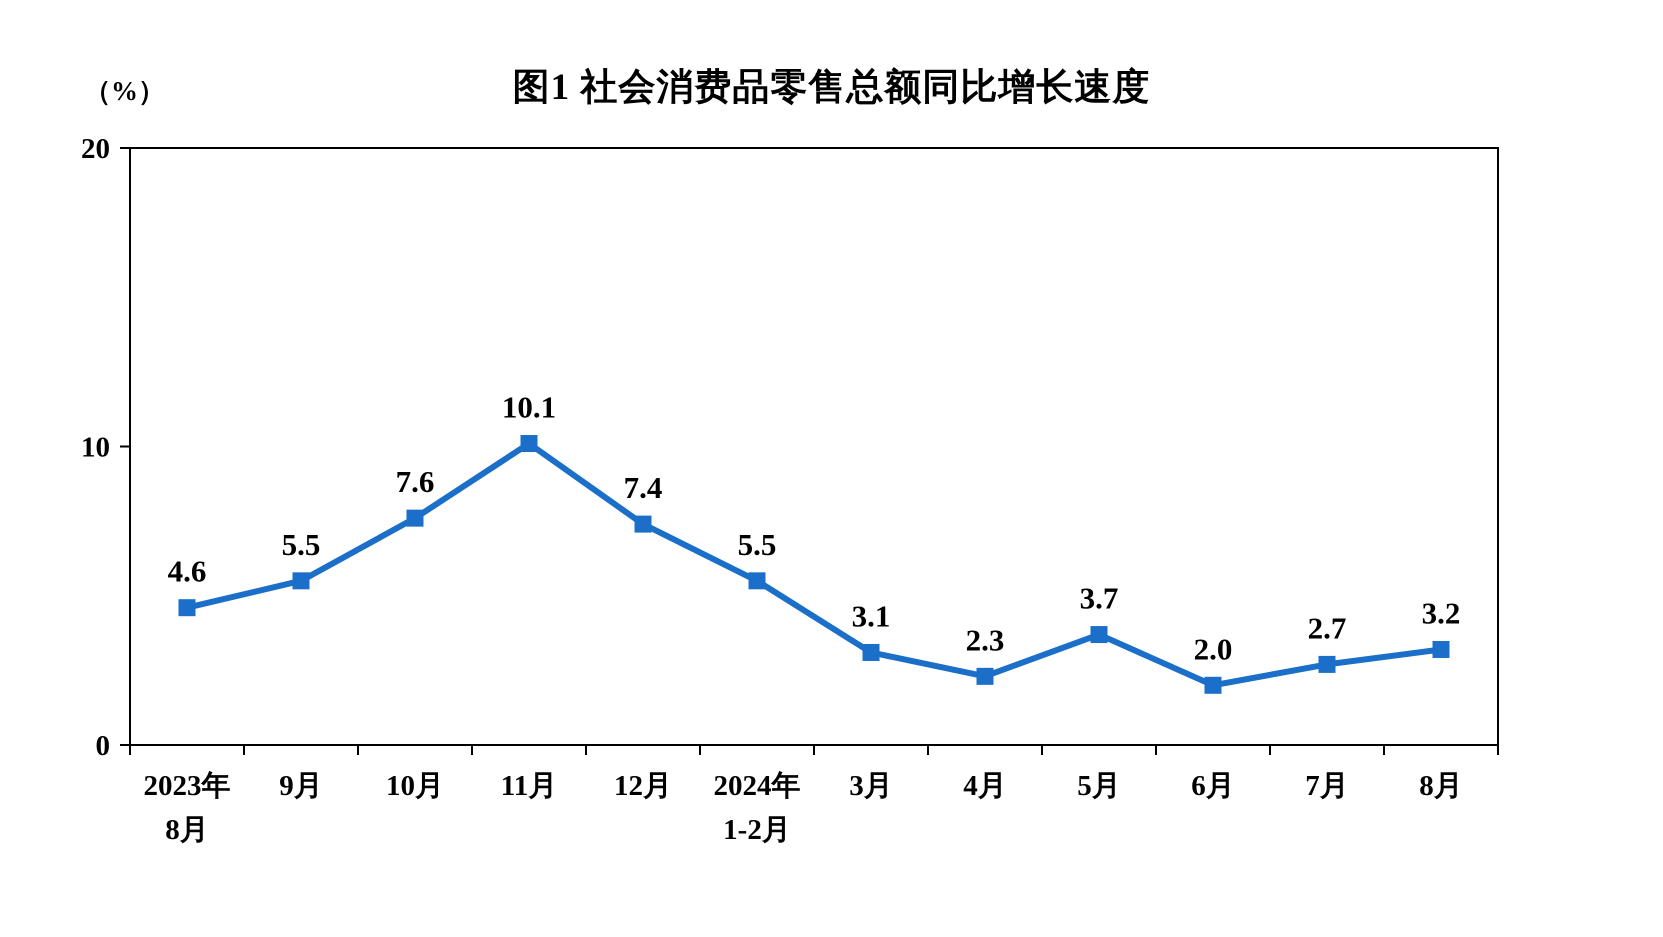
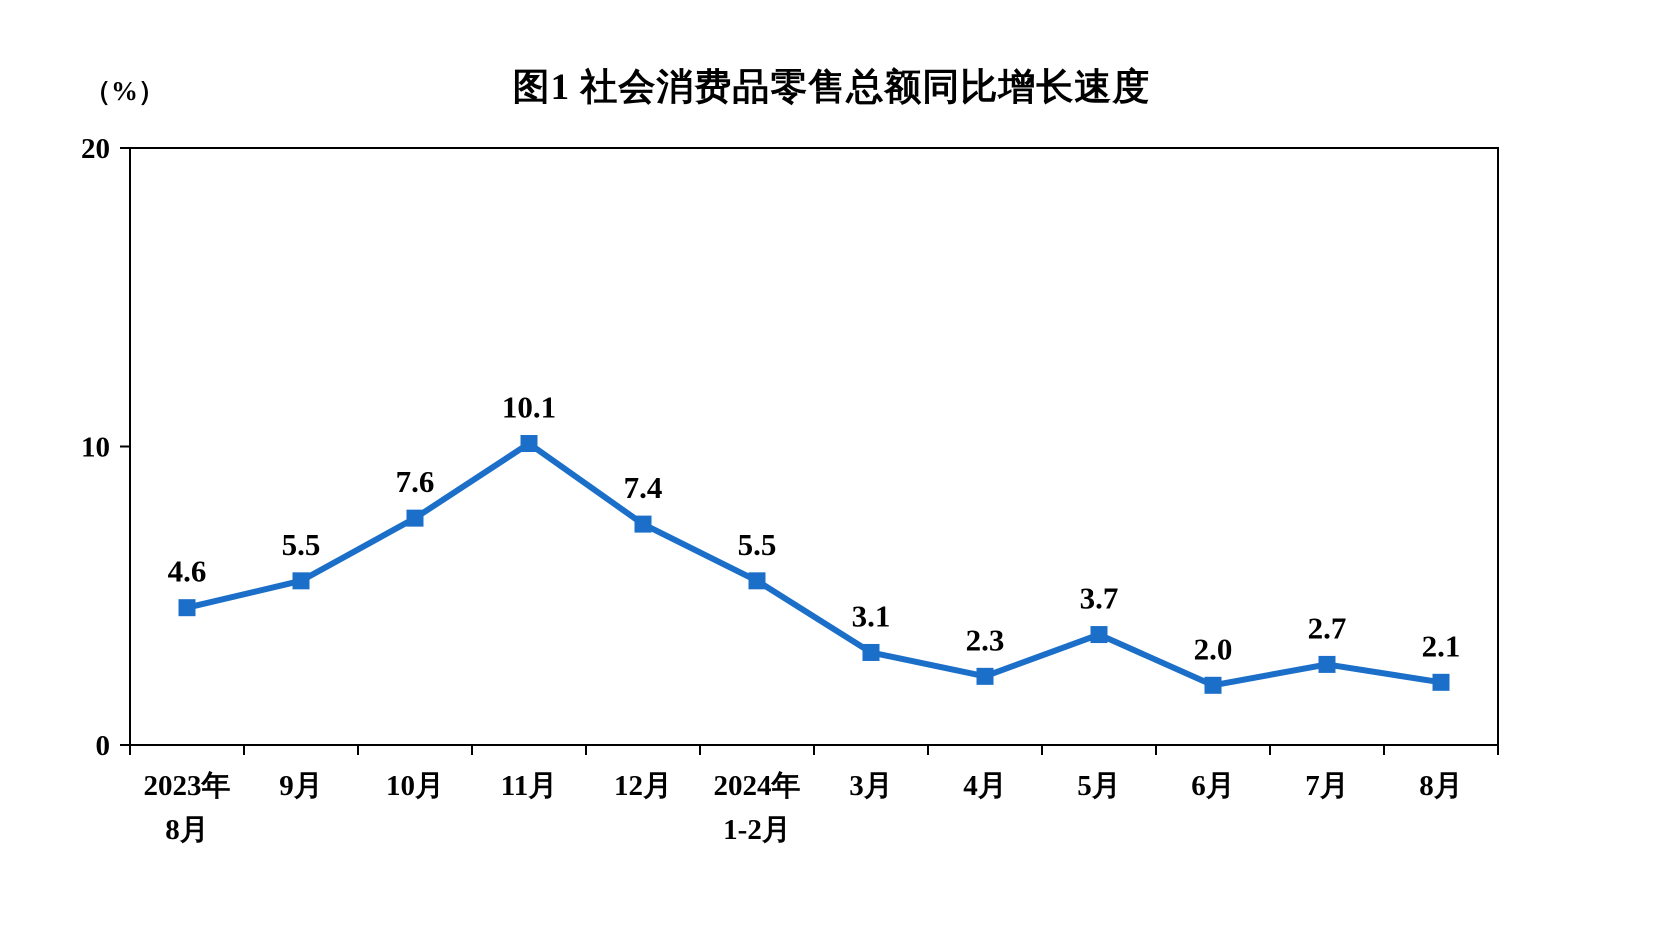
8月: 3.2 -> 2.1
